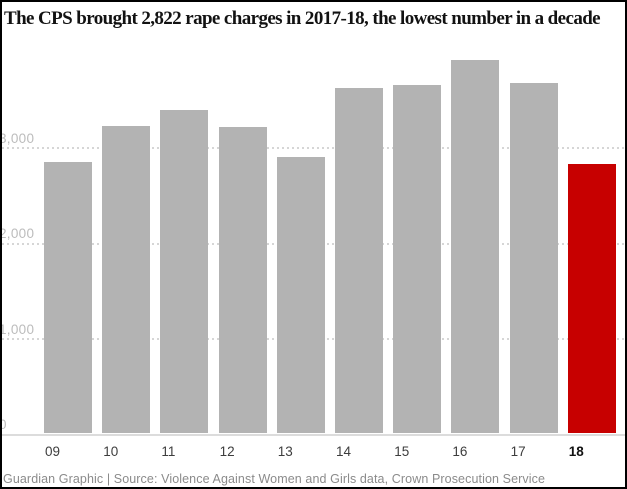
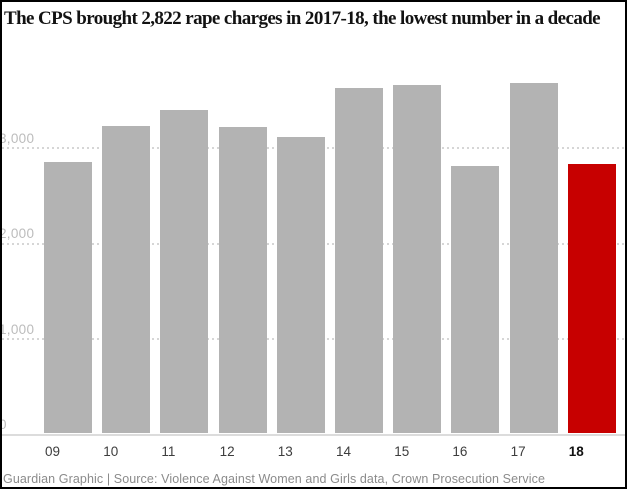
13: 2900 -> 3100
16: 3900 -> 2800
